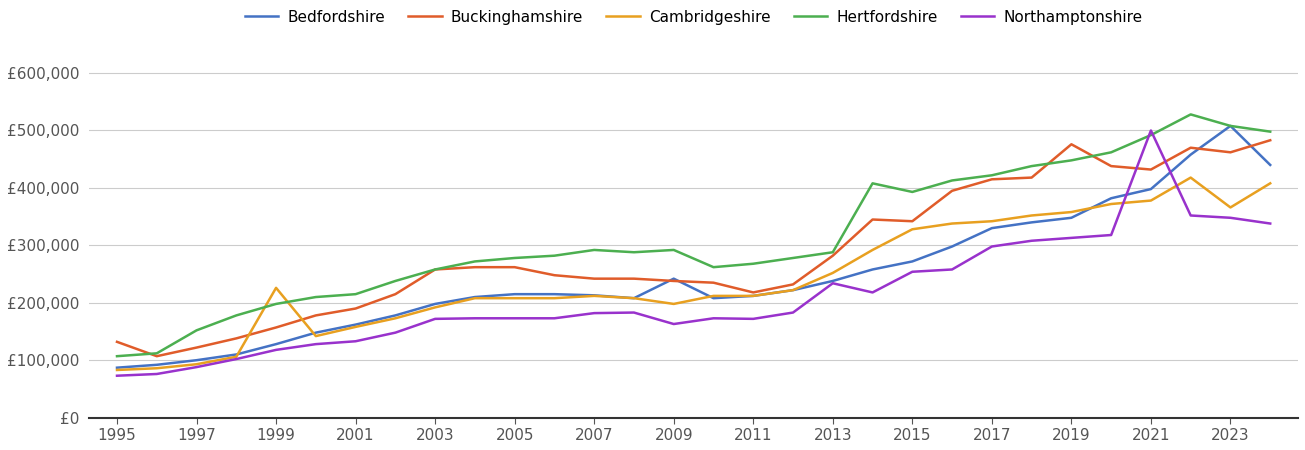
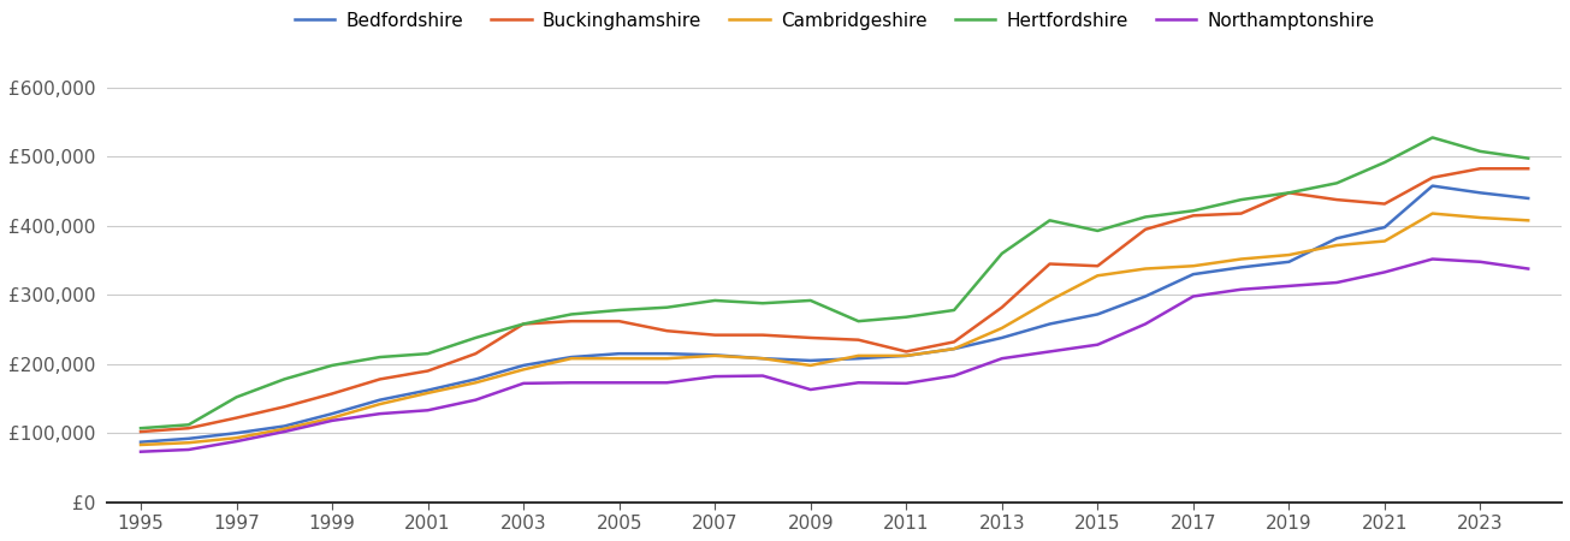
Buckinghamshire/1995: £132,000 -> £102,000
Cambridgeshire/1999: £226,000 -> £122,000
Bedfordshire/2009: £242,000 -> £205,000
Hertfordshire/2013: £288,000 -> £360,000
Northamptonshire/2013: £234,000 -> £208,000
Northamptonshire/2015: £254,000 -> £228,000
Buckinghamshire/2019: £476,000 -> £448,000
Northamptonshire/2021: £500,000 -> £333,000
Bedfordshire/2023: £508,000 -> £448,000
Buckinghamshire/2023: £462,000 -> £483,000
Cambridgeshire/2023: £366,000 -> £412,000
